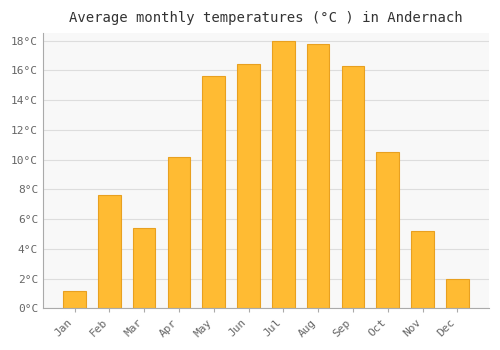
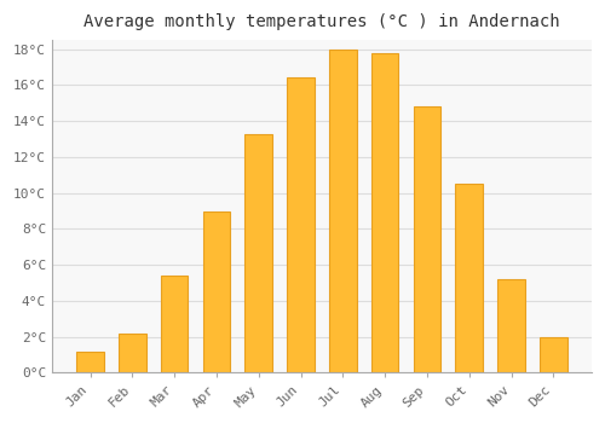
Feb: 7.6°C -> 2.2°C
Apr: 10.2°C -> 9.0°C
May: 15.6°C -> 13.3°C
Sep: 16.3°C -> 14.8°C
